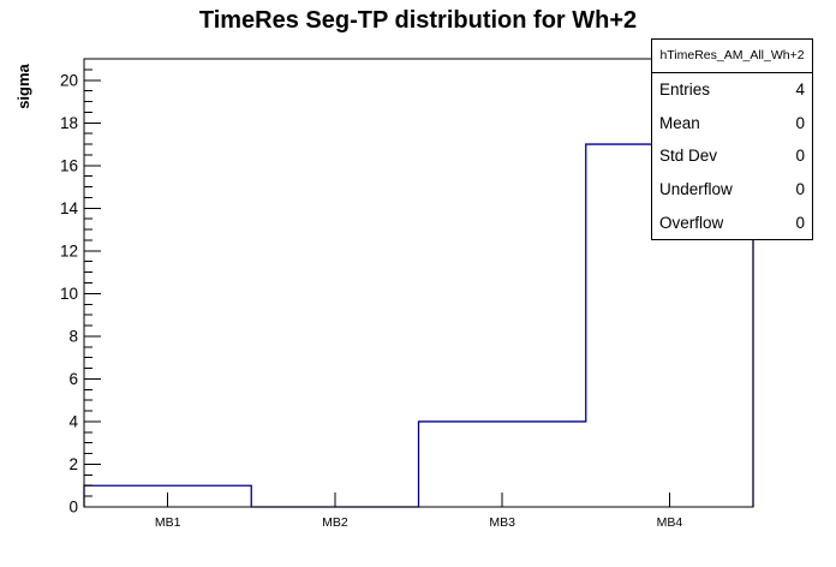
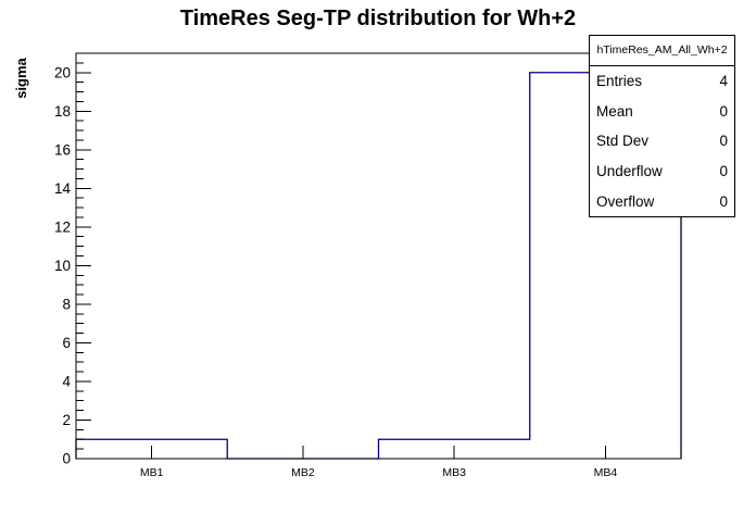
MB3: 4 -> 1
MB4: 17 -> 20
